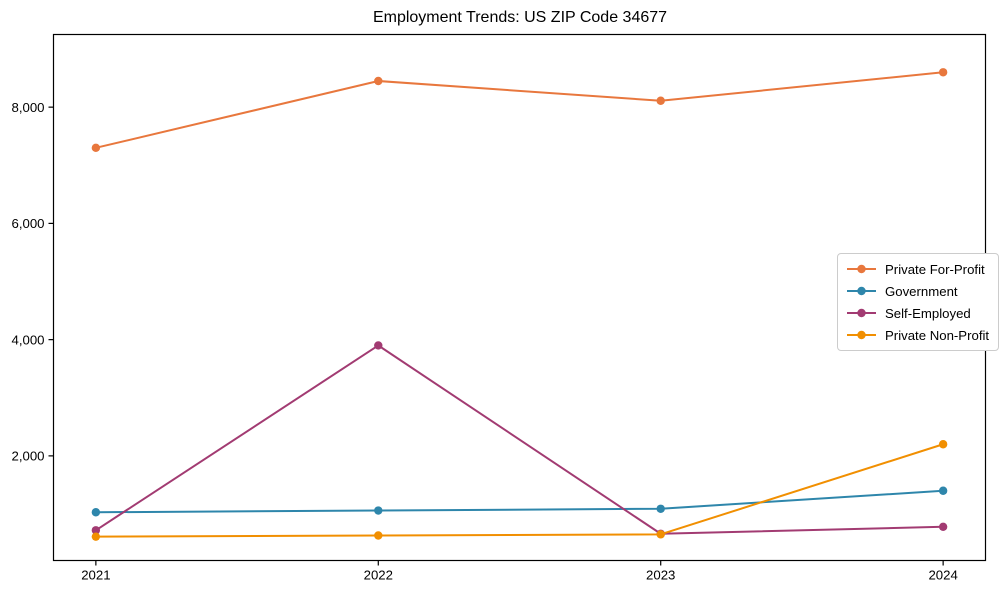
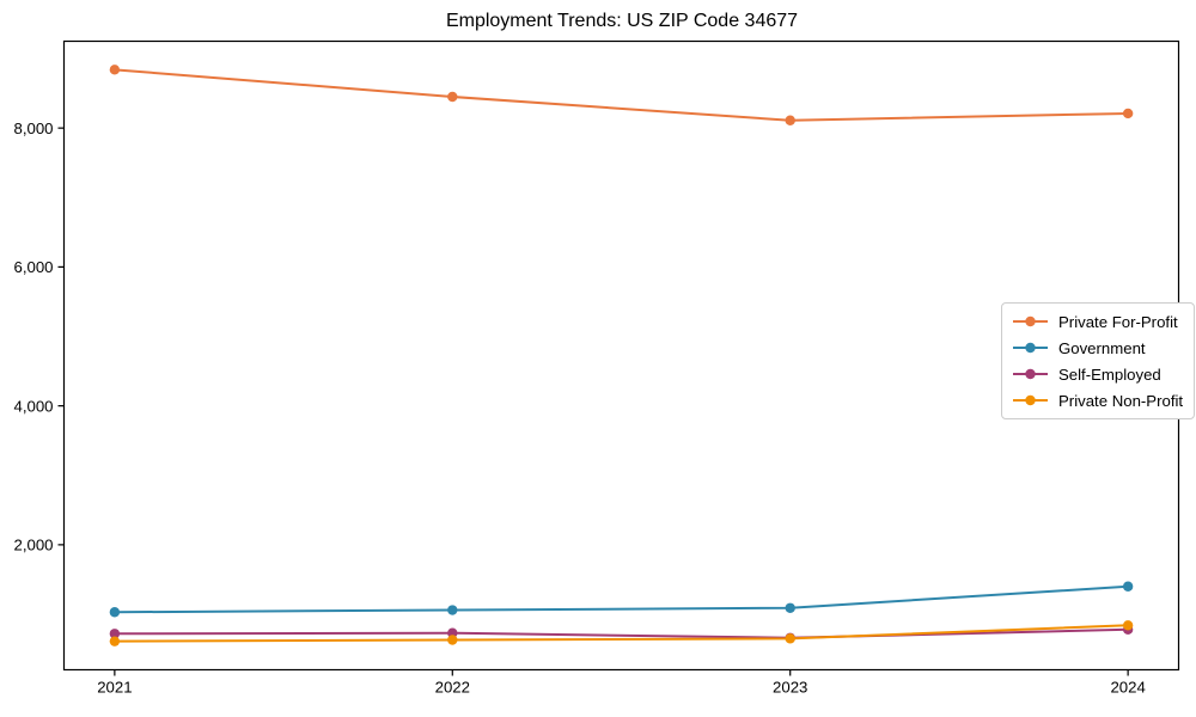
Private For-Profit/2021: 7300 -> 8800
Self-Employed/2022: 3900 -> 700
Private For-Profit/2024: 8600 -> 8200
Private Non-Profit/2024: 2200 -> 800
